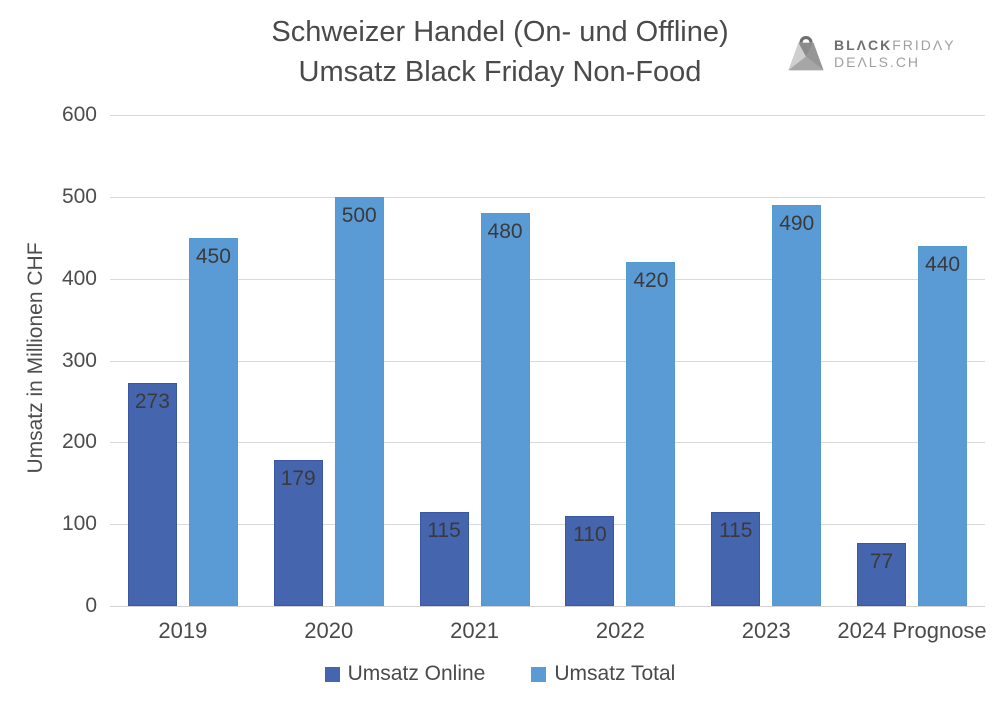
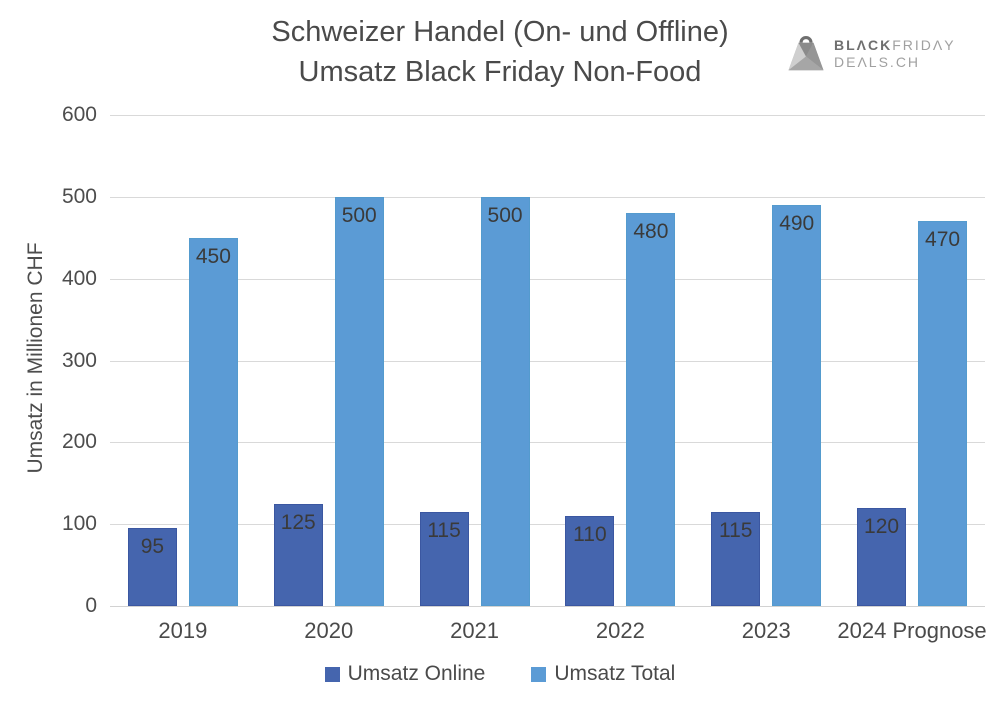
Umsatz Online/2019: 273 -> 95
Umsatz Online/2020: 179 -> 125
Umsatz Total/2021: 480 -> 500
Umsatz Total/2022: 420 -> 480
Umsatz Online/2024 Prognose: 77 -> 120
Umsatz Total/2024 Prognose: 440 -> 470
